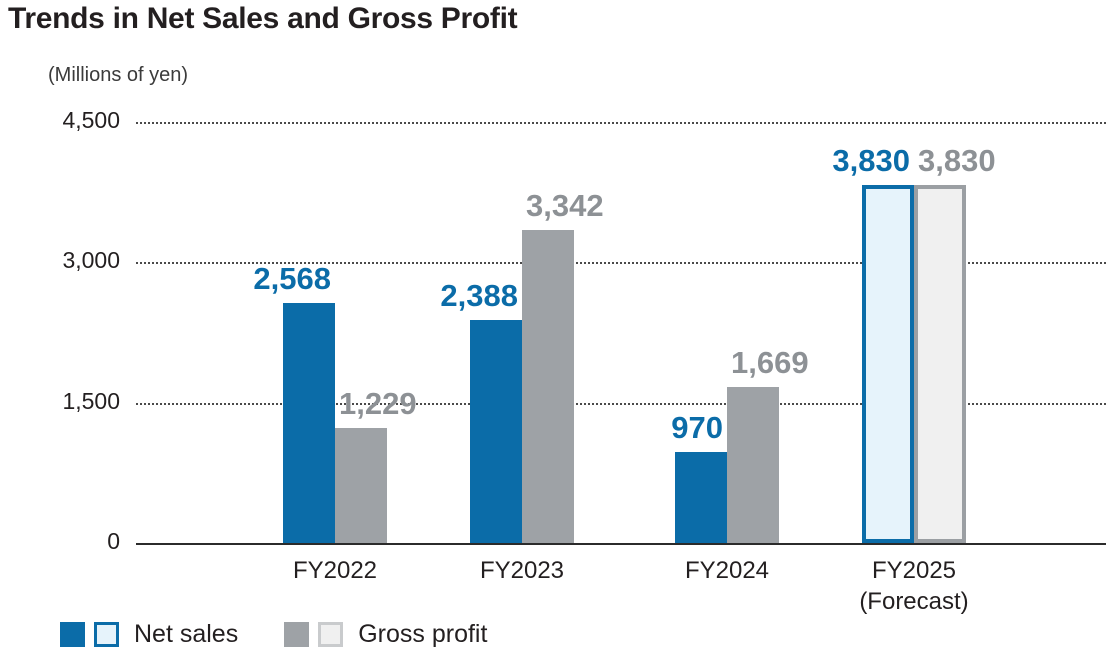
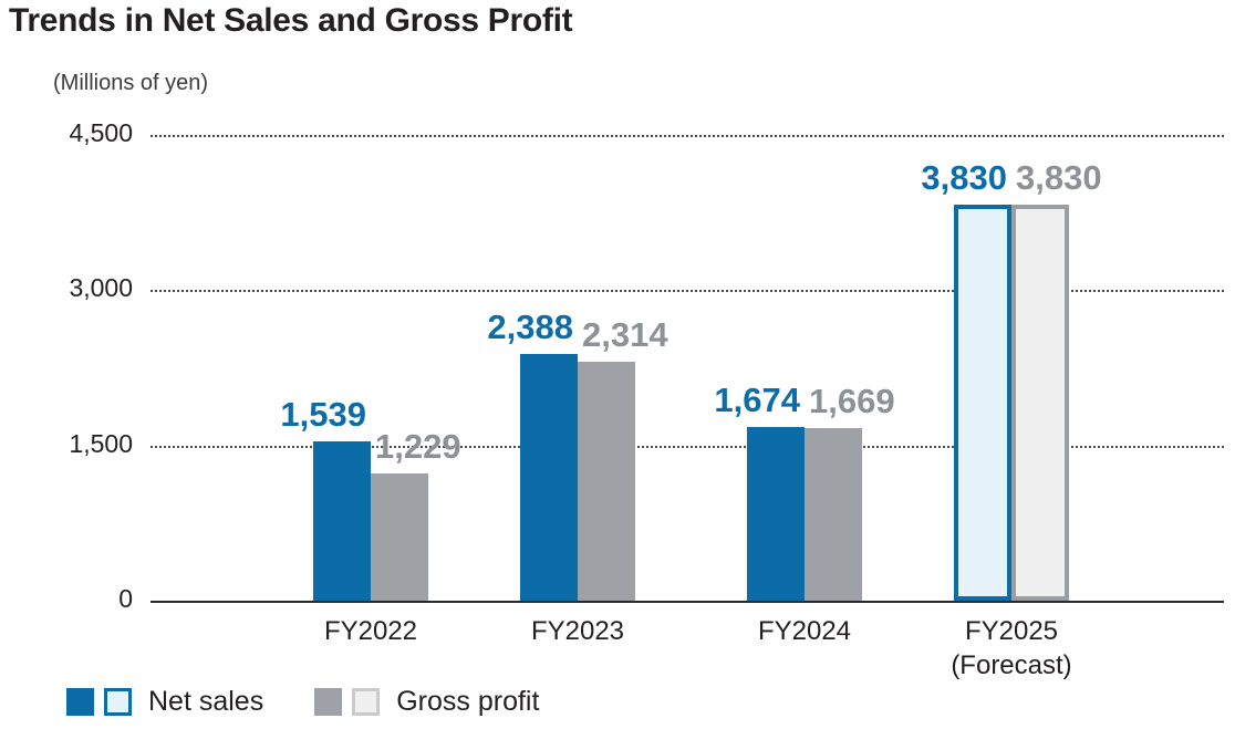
Net sales/FY2022: 2,568 -> 1,539
Gross profit/FY2023: 3,342 -> 2,314
Net sales/FY2024: 970 -> 1,674
